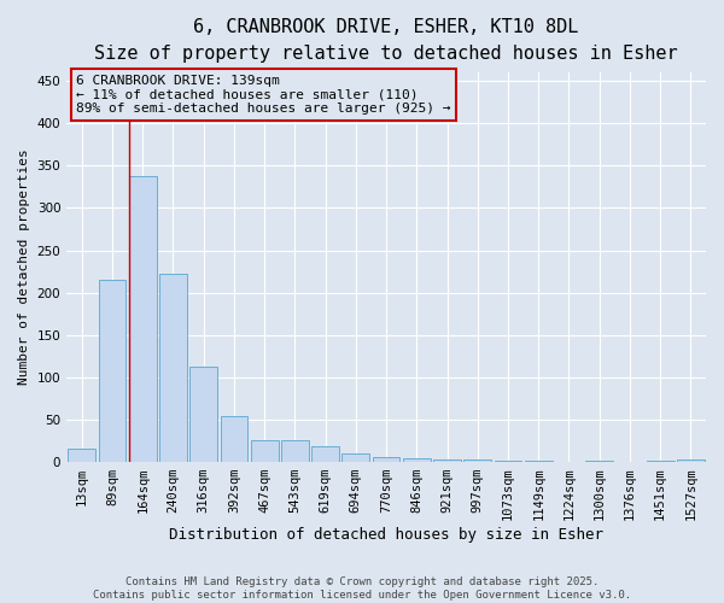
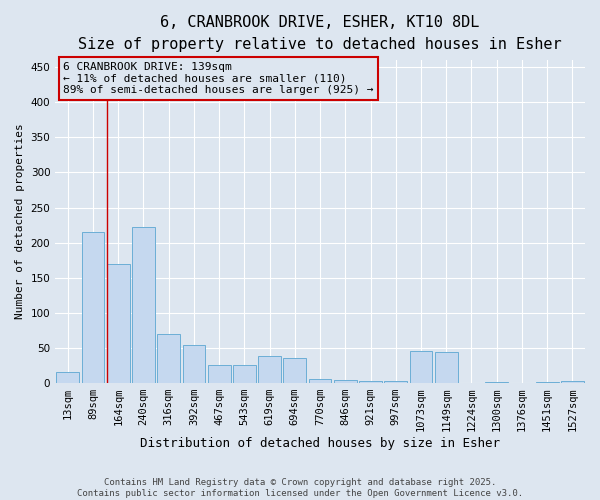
164sqm: 338 -> 170
316sqm: 112 -> 70
619sqm: 18 -> 38
694sqm: 10 -> 36
1073sqm: 1 -> 46
1149sqm: 1 -> 44
